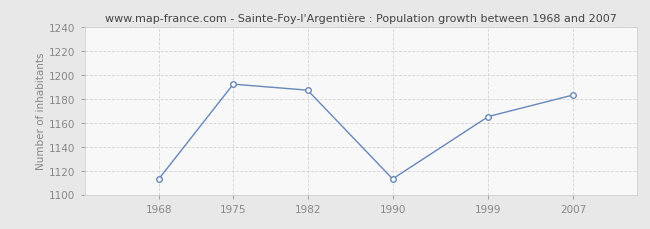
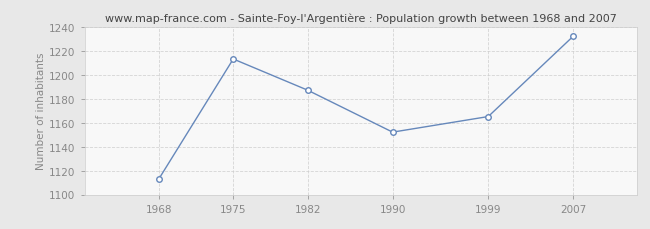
1975: 1192 -> 1213
1990: 1113 -> 1152
2007: 1183 -> 1232
